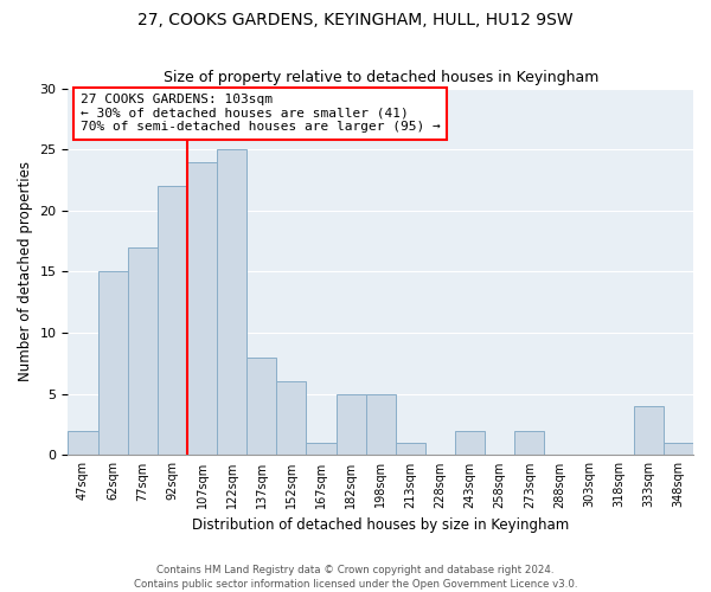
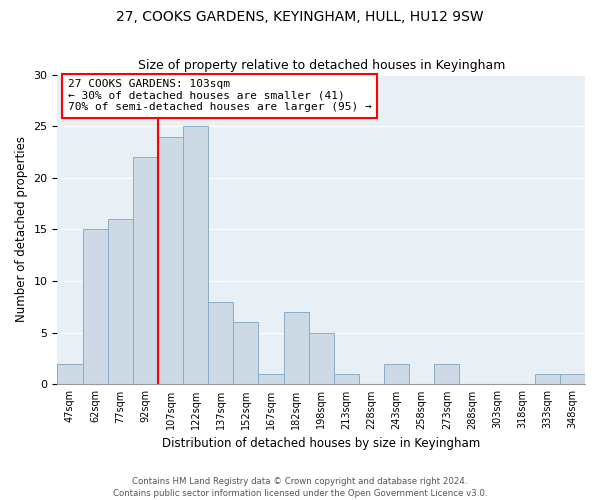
77sqm: 17 -> 16
182sqm: 5 -> 7
333sqm: 4 -> 1
